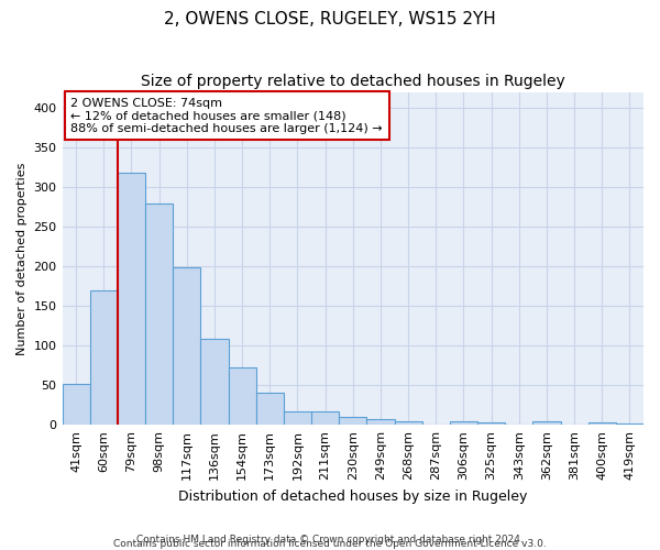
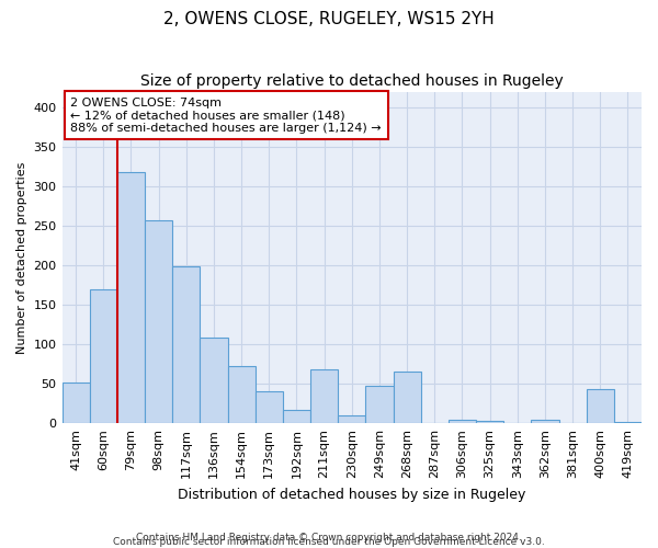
98sqm: 280 -> 258
211sqm: 17 -> 68
249sqm: 7 -> 48
268sqm: 5 -> 66
400sqm: 3 -> 44
